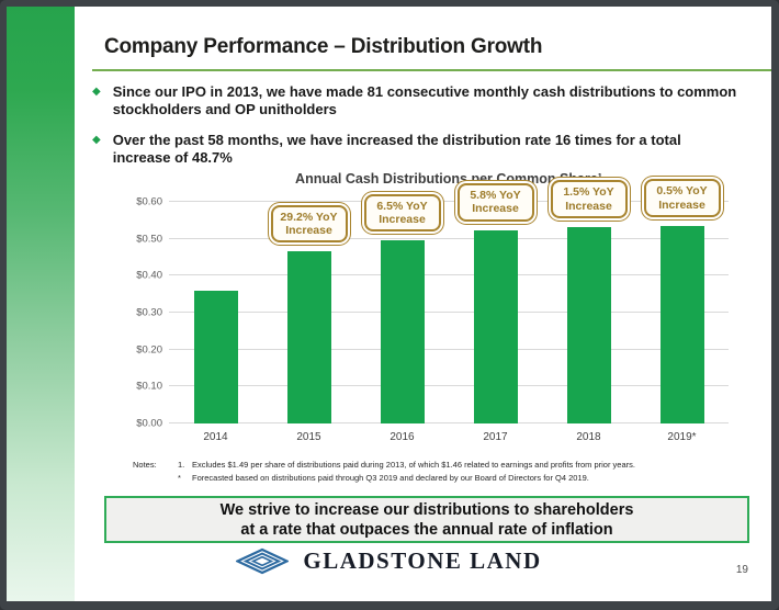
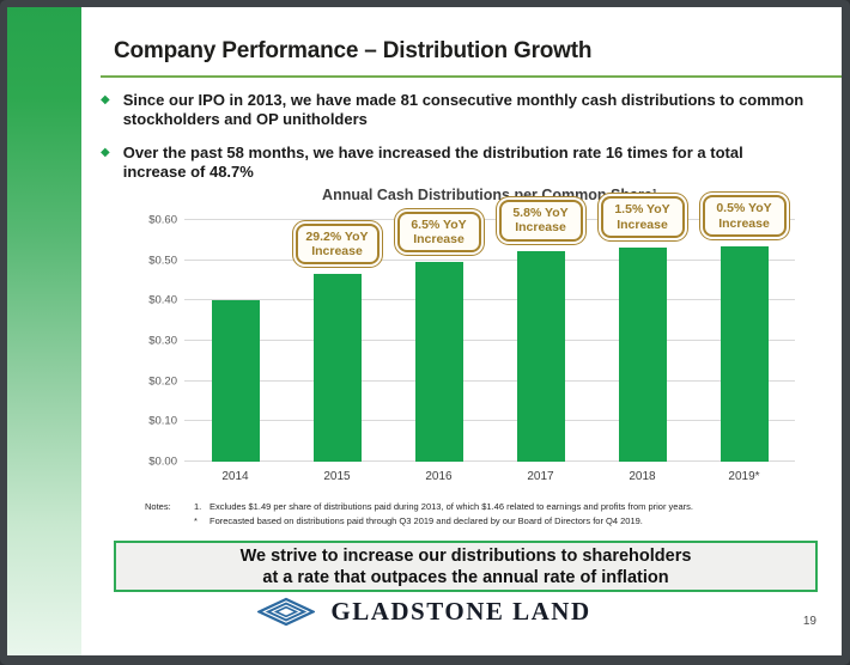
2014: $0.36 -> $0.40
